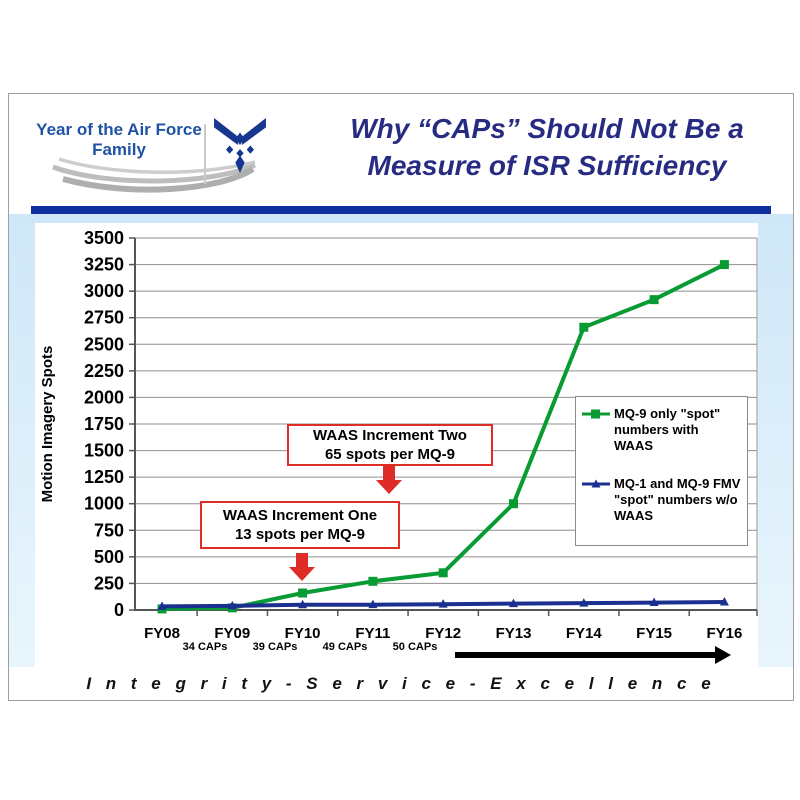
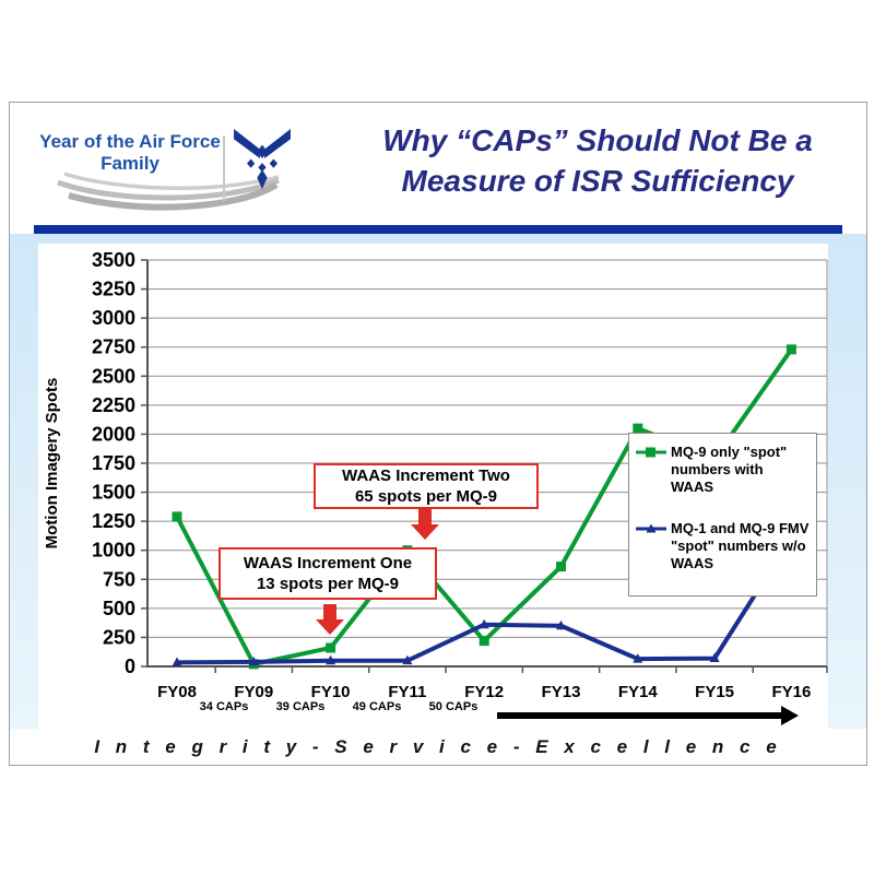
MQ-9 only "spot" numbers with WAAS/FY08: 10 -> 1290
MQ-9 only "spot" numbers with WAAS/FY11: 270 -> 1000
MQ-9 only "spot" numbers with WAAS/FY12: 350 -> 220
MQ-1 and MQ-9 FMV "spot" numbers w/o WAAS/FY12: 60 -> 360
MQ-9 only "spot" numbers with WAAS/FY13: 1000 -> 860
MQ-1 and MQ-9 FMV "spot" numbers w/o WAAS/FY13: 60 -> 350
MQ-9 only "spot" numbers with WAAS/FY14: 2660 -> 2050
MQ-9 only "spot" numbers with WAAS/FY15: 2920 -> 1790
MQ-9 only "spot" numbers with WAAS/FY16: 3250 -> 2730
MQ-1 and MQ-9 FMV "spot" numbers w/o WAAS/FY16: 80 -> 1110
